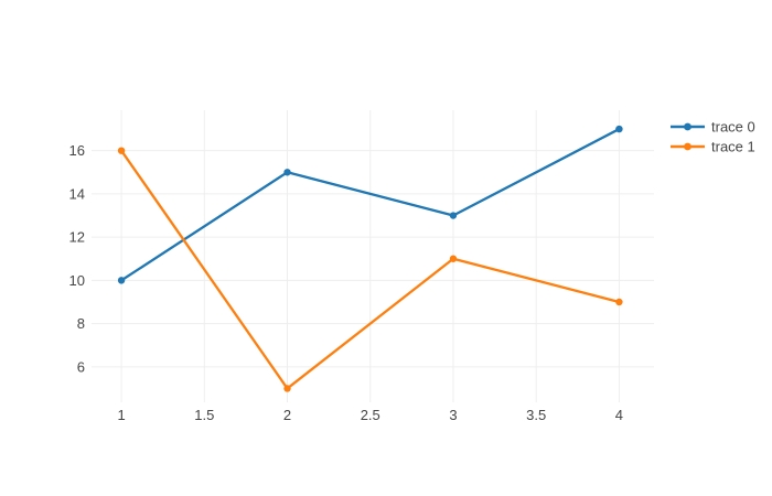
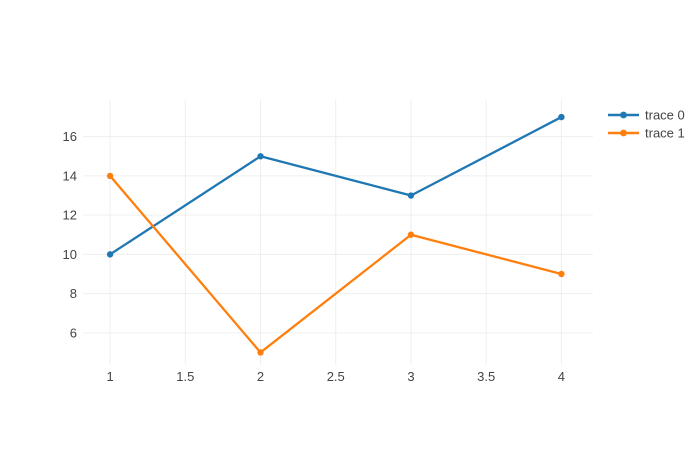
trace 1/1: 16 -> 14
